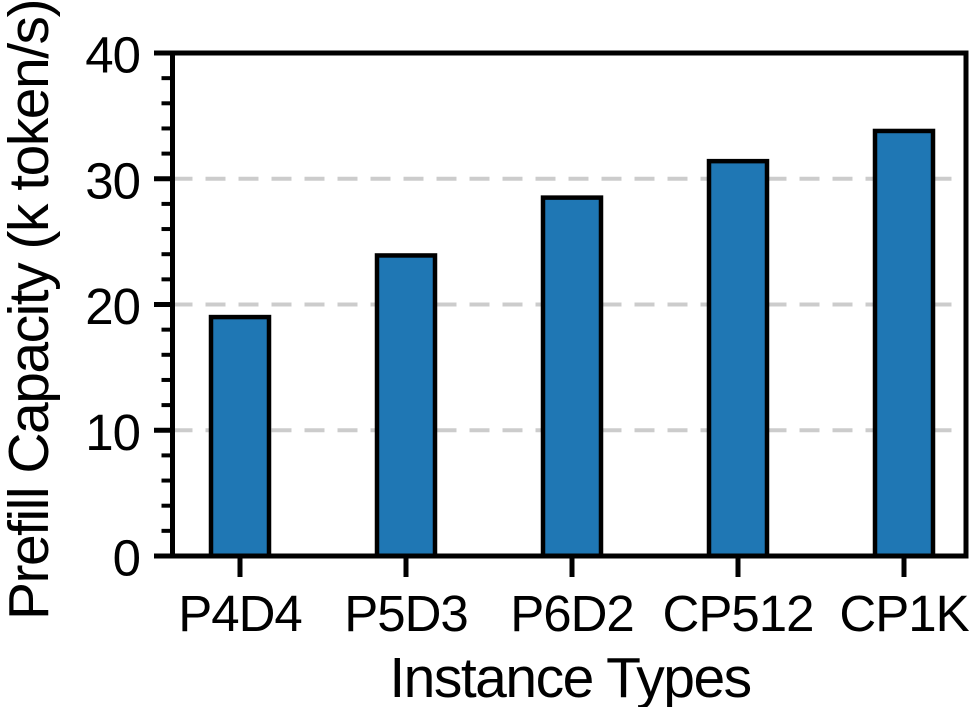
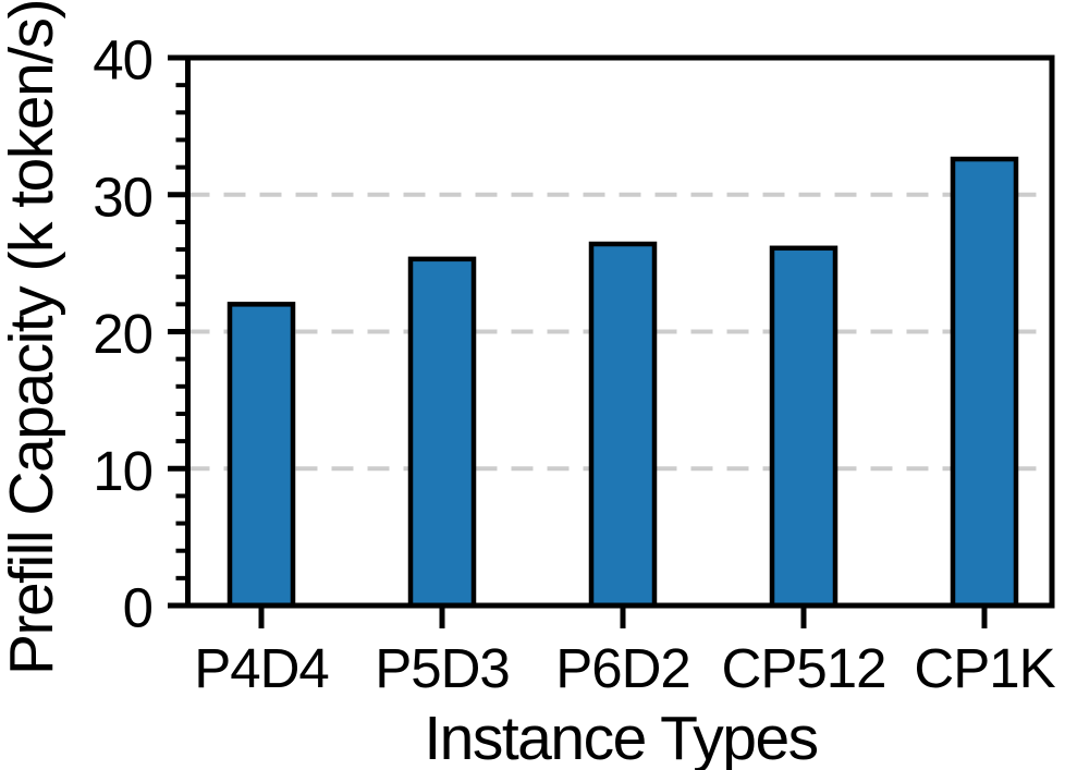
P4D4: 19.0 -> 22.0
P5D3: 23.9 -> 25.3
P6D2: 28.5 -> 26.4
CP512: 31.4 -> 26.1
CP1K: 33.8 -> 32.6
